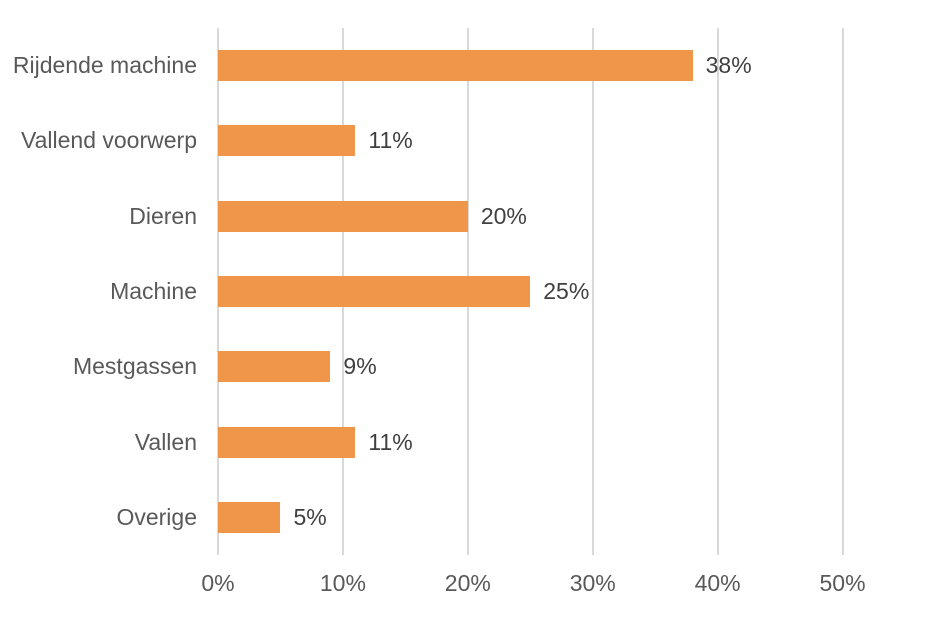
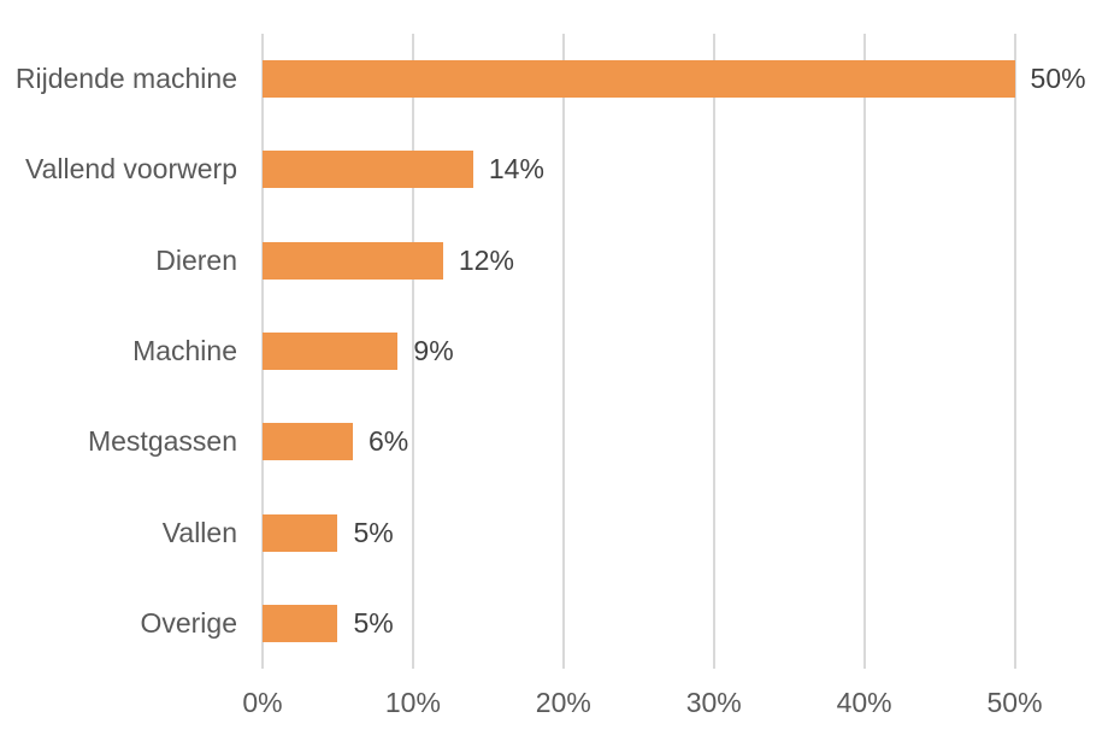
Rijdende machine: 38% -> 50%
Vallend voorwerp: 11% -> 14%
Dieren: 20% -> 12%
Machine: 25% -> 9%
Mestgassen: 9% -> 6%
Vallen: 11% -> 5%
